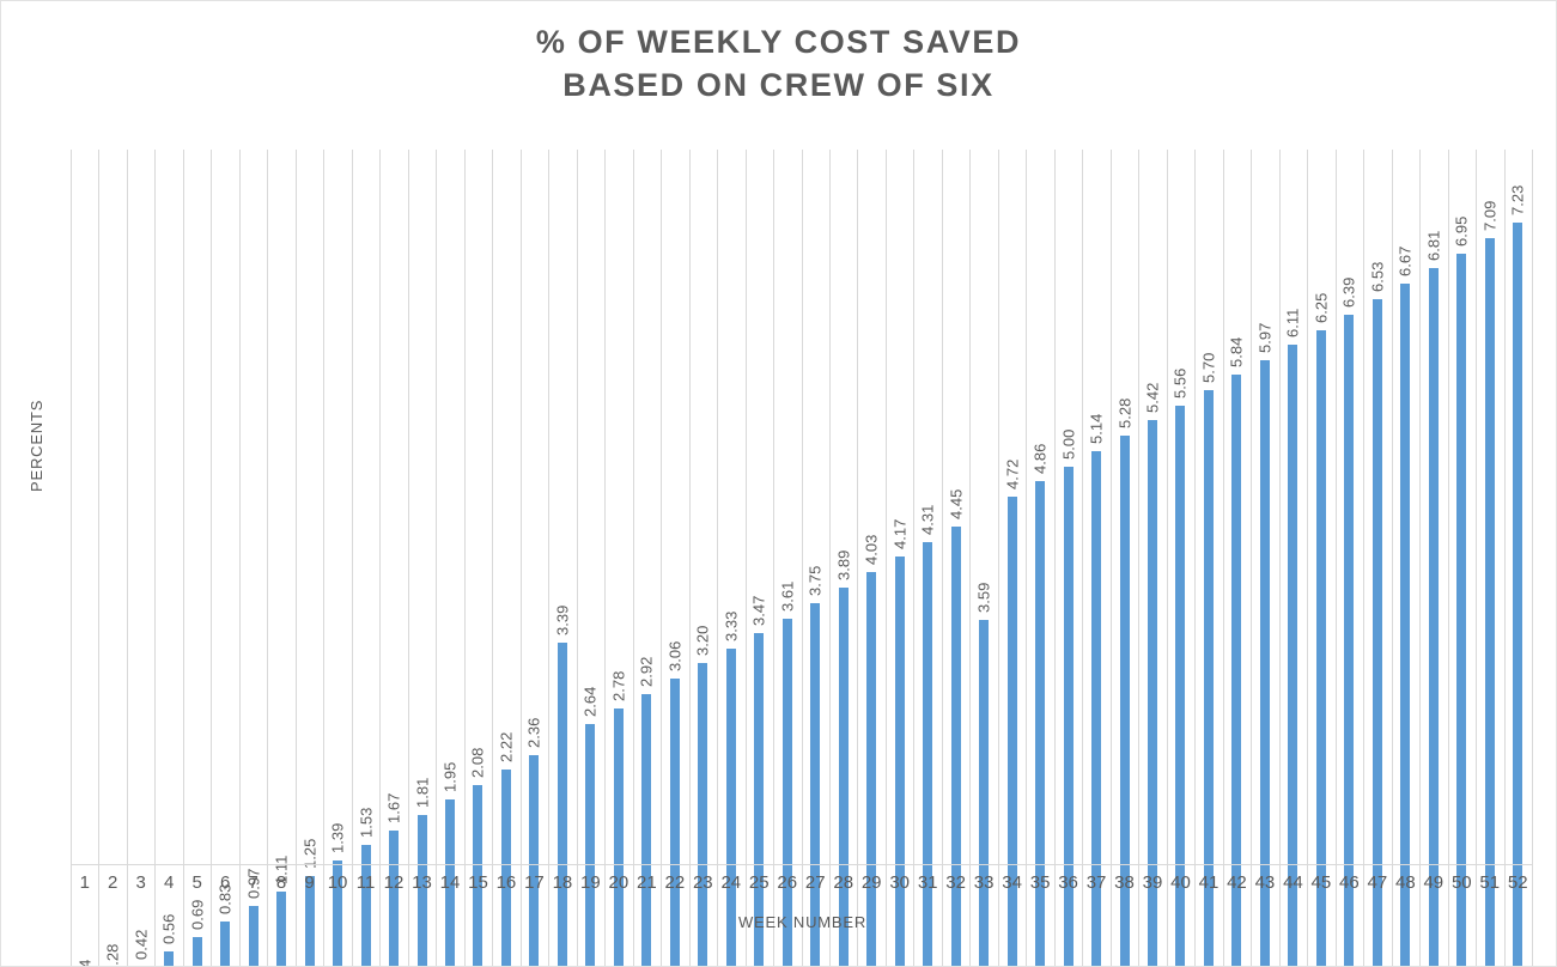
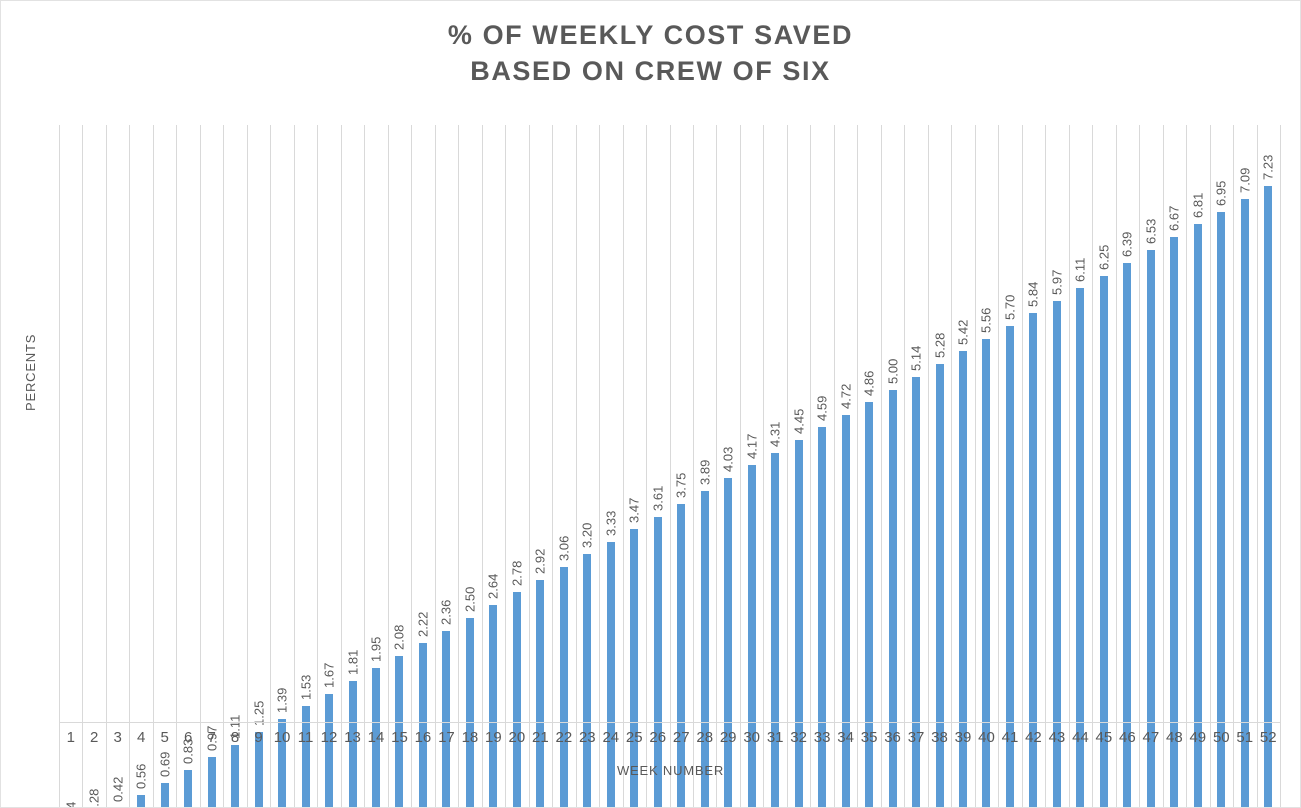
18: 3.39 -> 2.50
33: 3.59 -> 4.59
